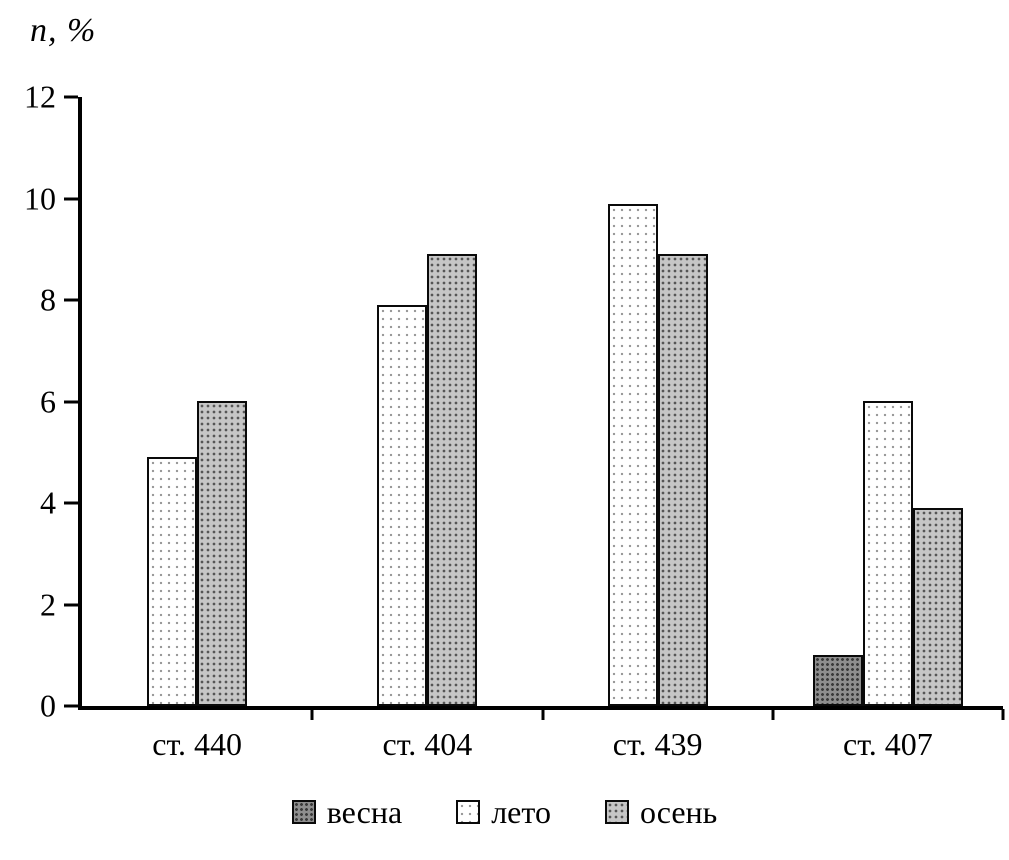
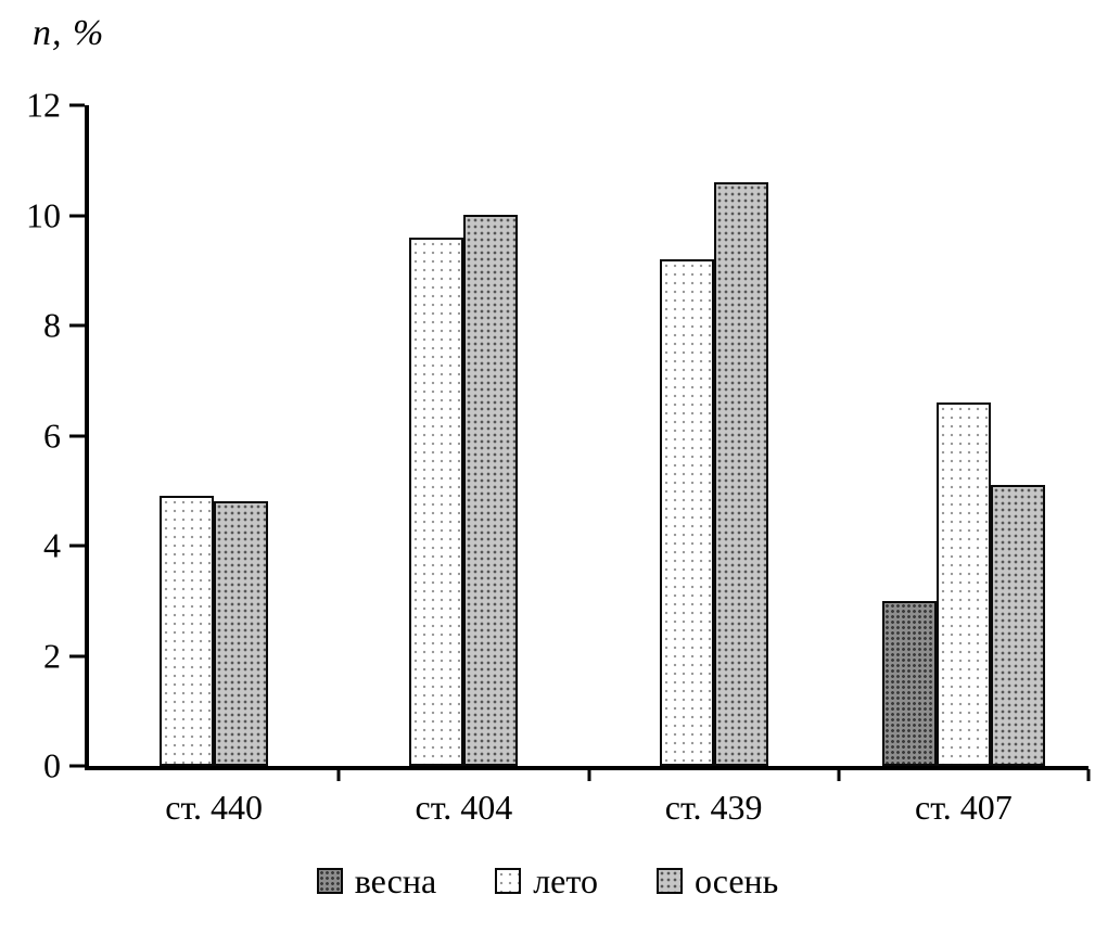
осень/ст. 440: 6.0 -> 4.8
лето/ст. 404: 7.9 -> 9.6
осень/ст. 404: 8.9 -> 10.0
лето/ст. 439: 9.9 -> 9.2
осень/ст. 439: 8.9 -> 10.6
весна/ст. 407: 1 -> 3
лето/ст. 407: 6.0 -> 6.6
осень/ст. 407: 3.9 -> 5.1
